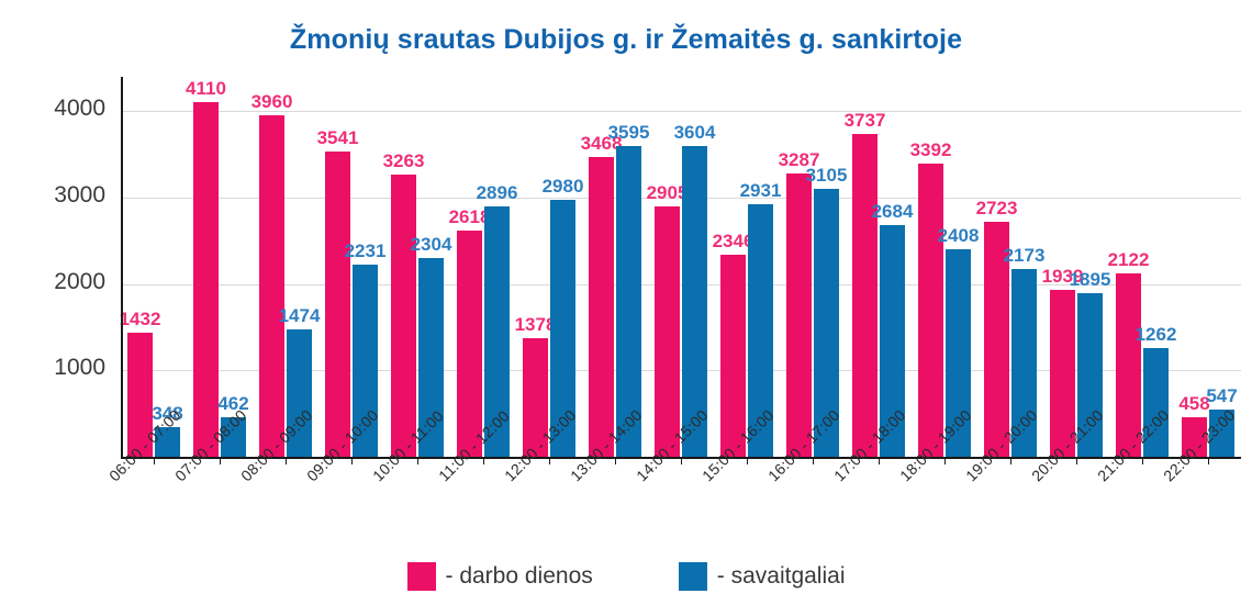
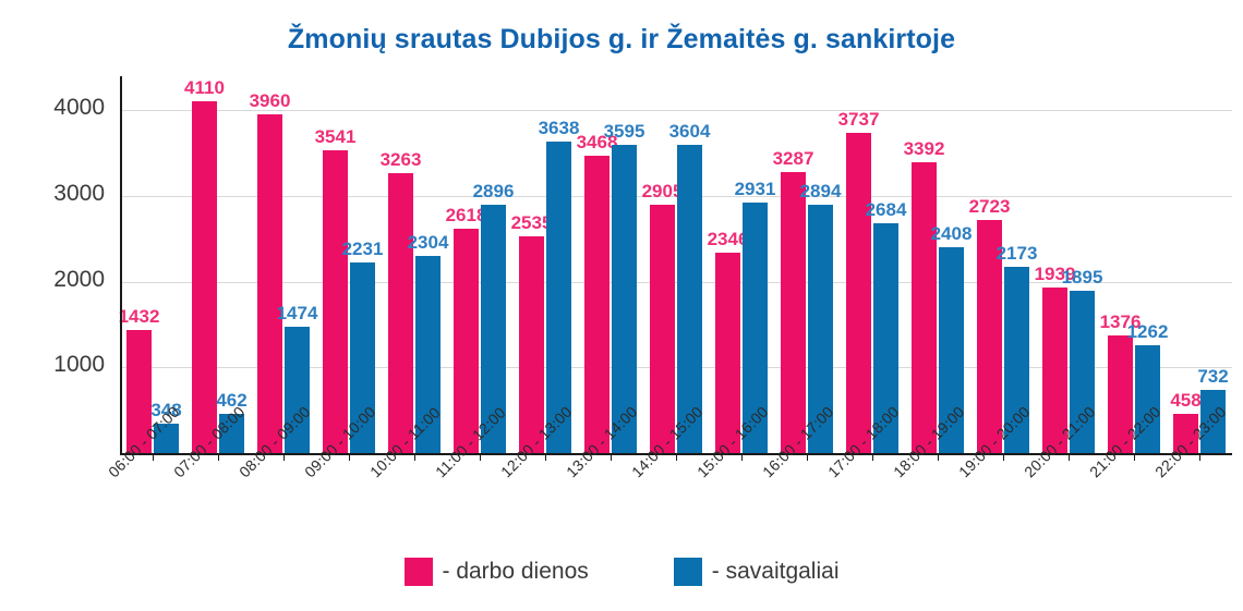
- darbo dienos/12:00 - 13:00: 1378 -> 2535
- savaitgaliai/12:00 - 13:00: 2980 -> 3638
- savaitgaliai/16:00 - 17:00: 3105 -> 2894
- darbo dienos/21:00 - 22:00: 2122 -> 1376
- savaitgaliai/22:00 - 23:00: 547 -> 732
